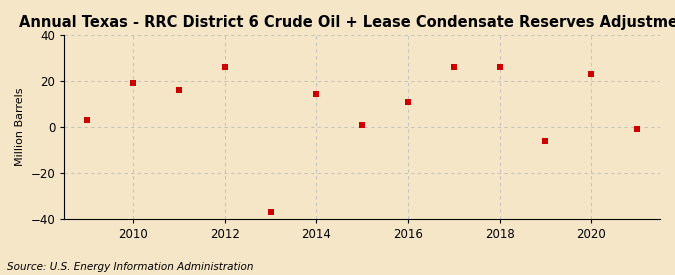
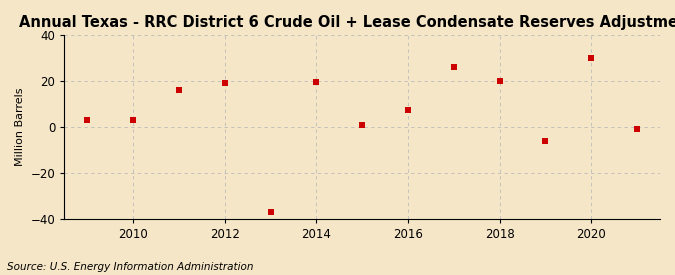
2010: 19.0 -> 3.0
2012: 26.0 -> 19.0
2014: 14.5 -> 19.5
2016: 11.0 -> 7.5
2018: 26.0 -> 20.0
2020: 23.0 -> 30.0
